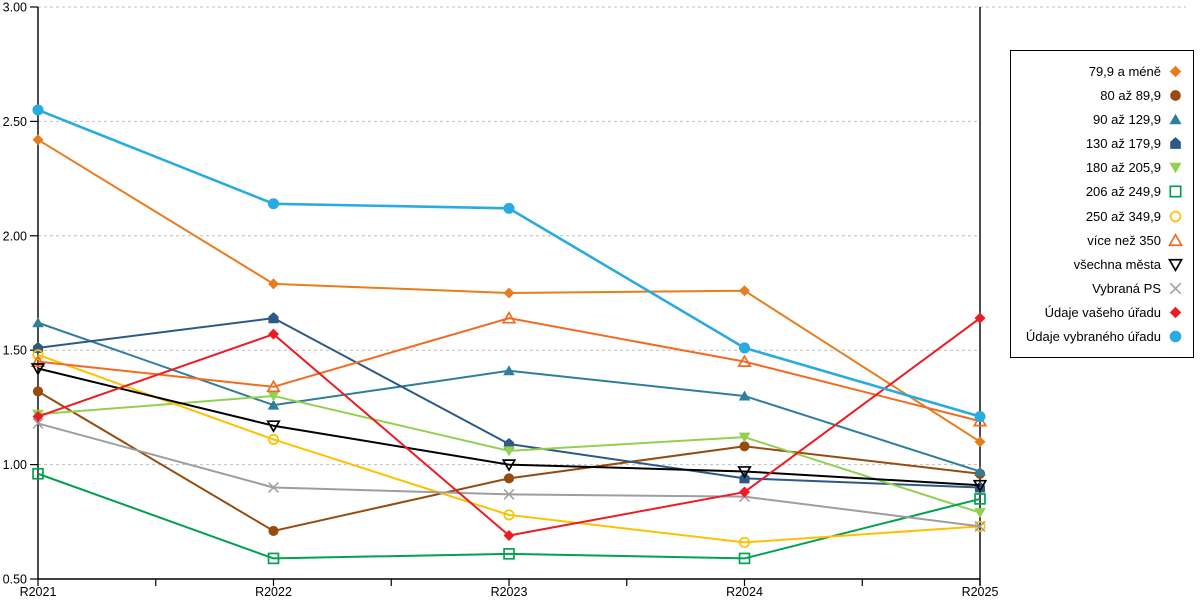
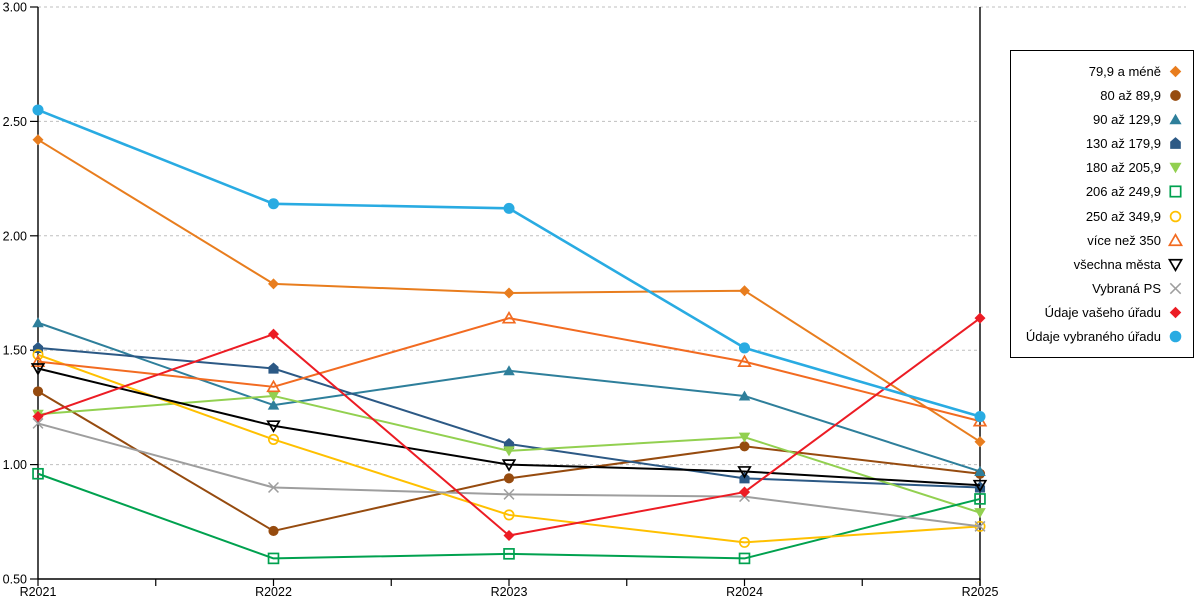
130 až 179,9/R2022: 1.64 -> 1.42
